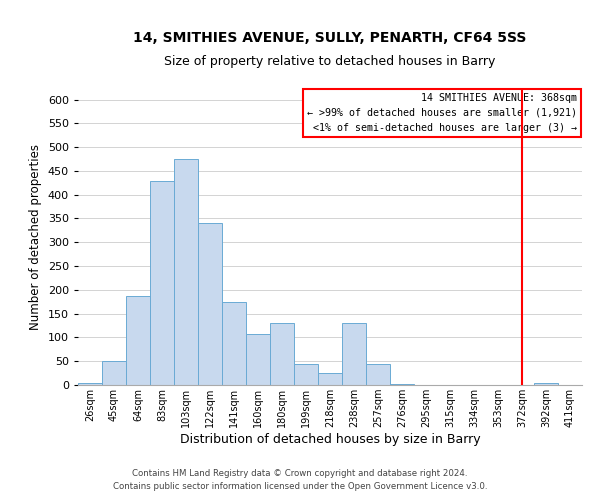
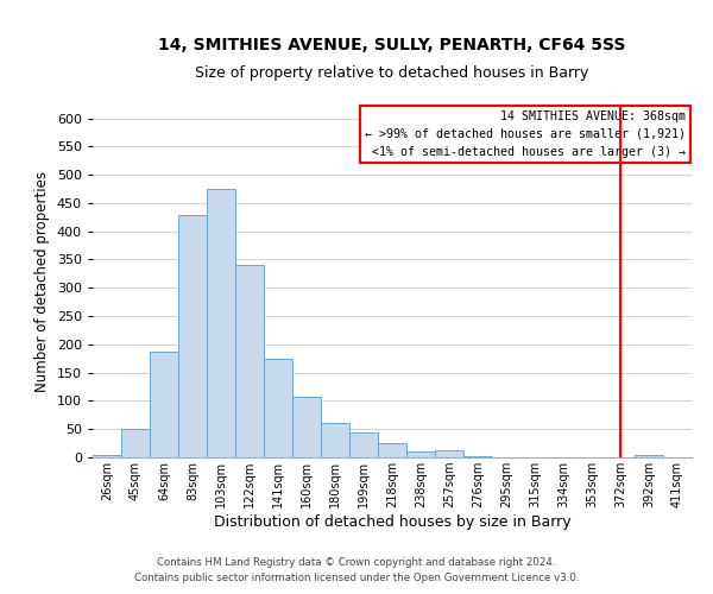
180sqm: 130 -> 60
238sqm: 130 -> 10
257sqm: 45 -> 13
